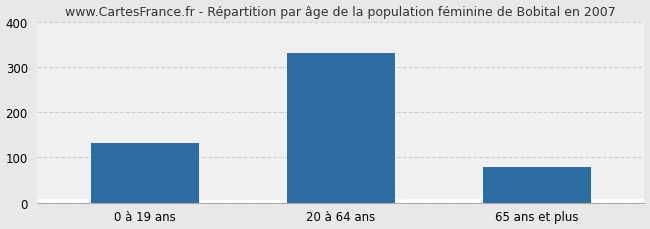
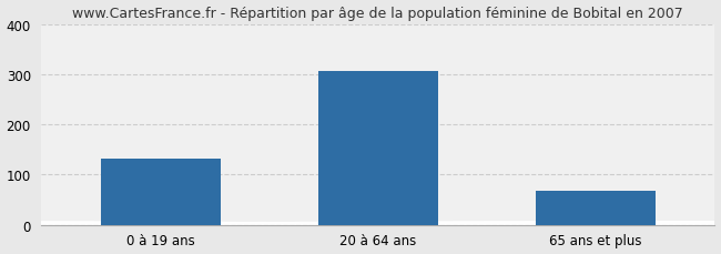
20 à 64 ans: 330 -> 306
65 ans et plus: 80 -> 67
